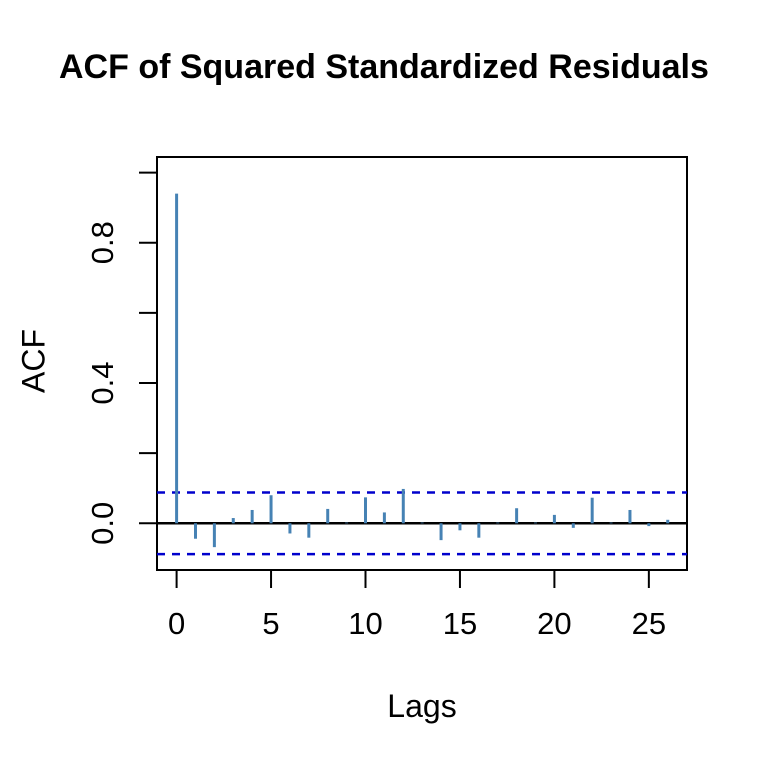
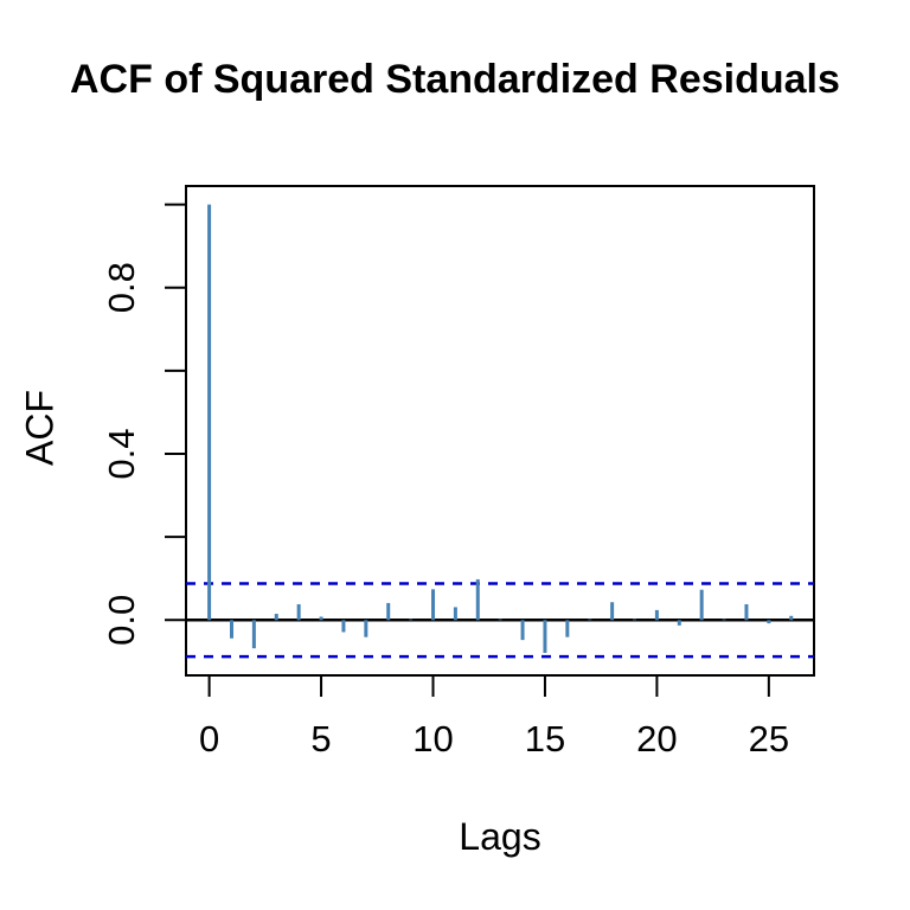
0: 0.94 -> 1.00
5: 0.08 -> 0.01
15: -0.02 -> -0.08
